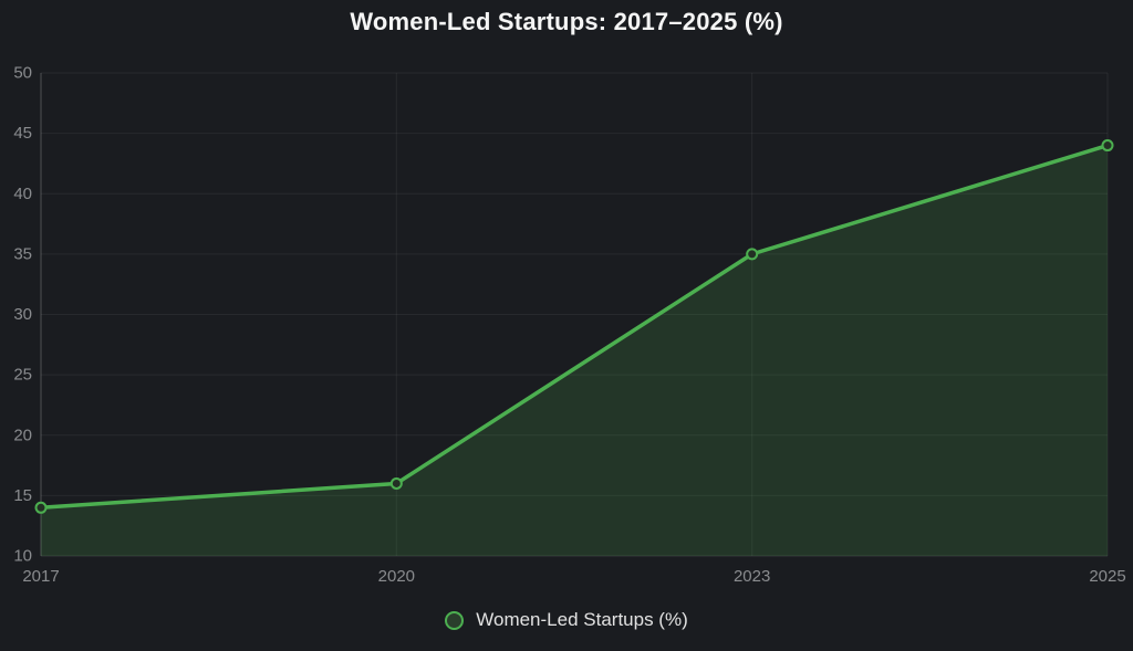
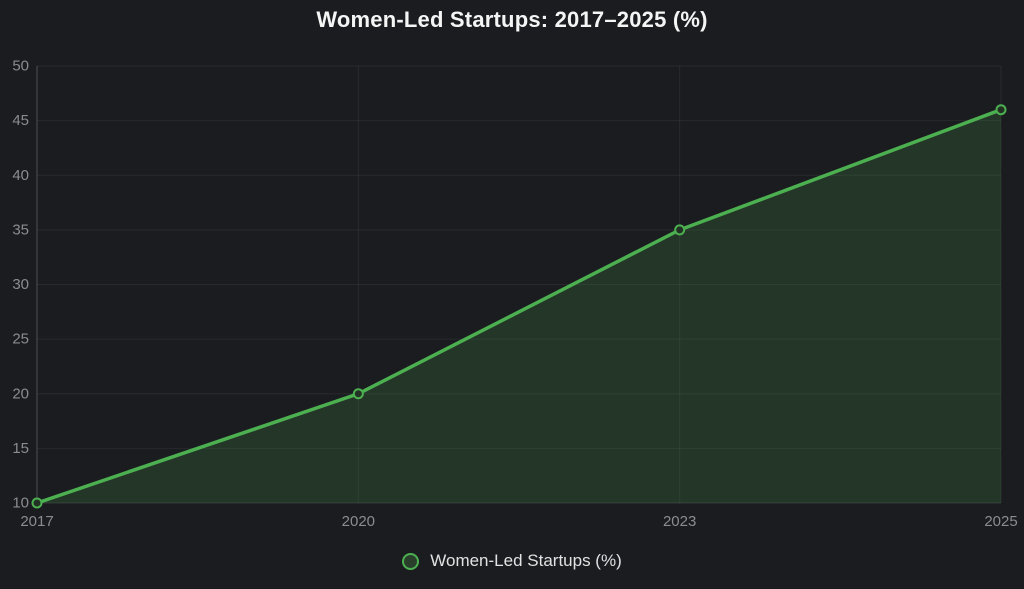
2017: 14 -> 10
2020: 16 -> 20
2025: 44 -> 46
